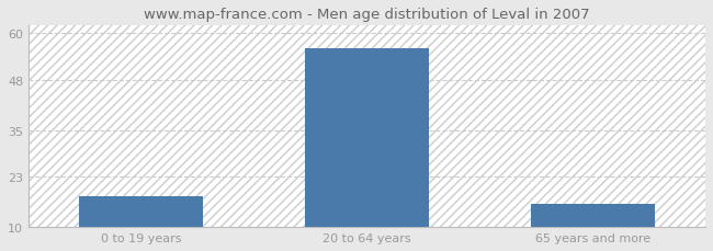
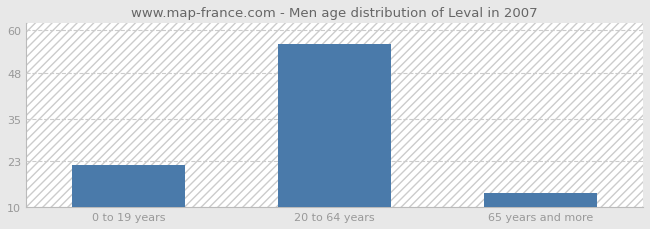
0 to 19 years: 18 -> 22
65 years and more: 16 -> 14
